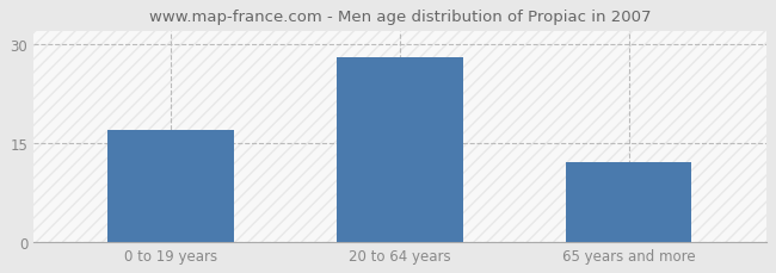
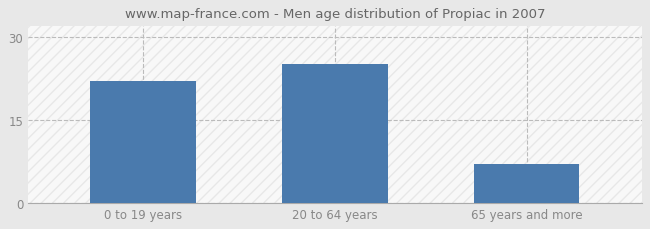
0 to 19 years: 17 -> 22
20 to 64 years: 28 -> 25
65 years and more: 12 -> 7
